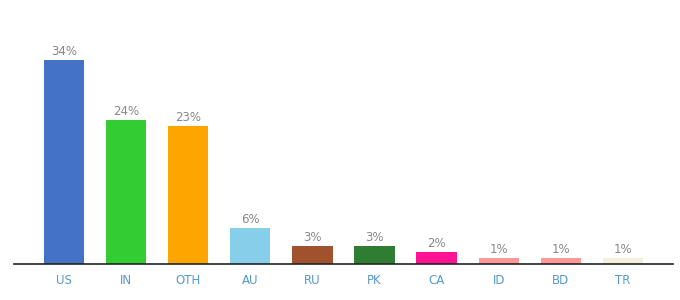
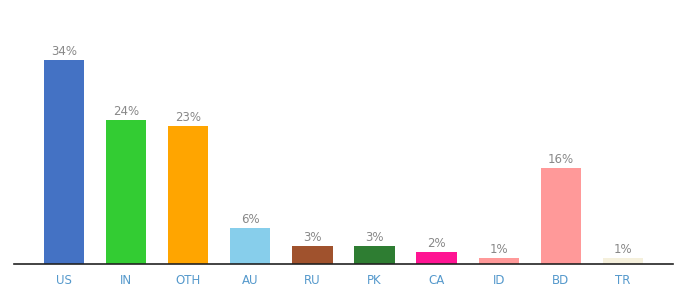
BD: 1% -> 16%
